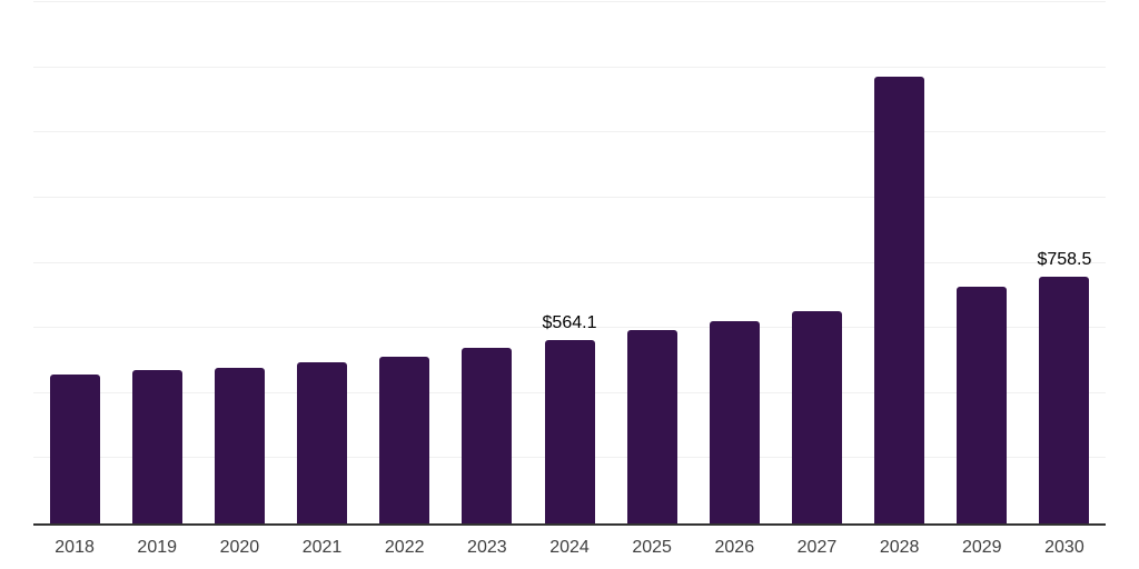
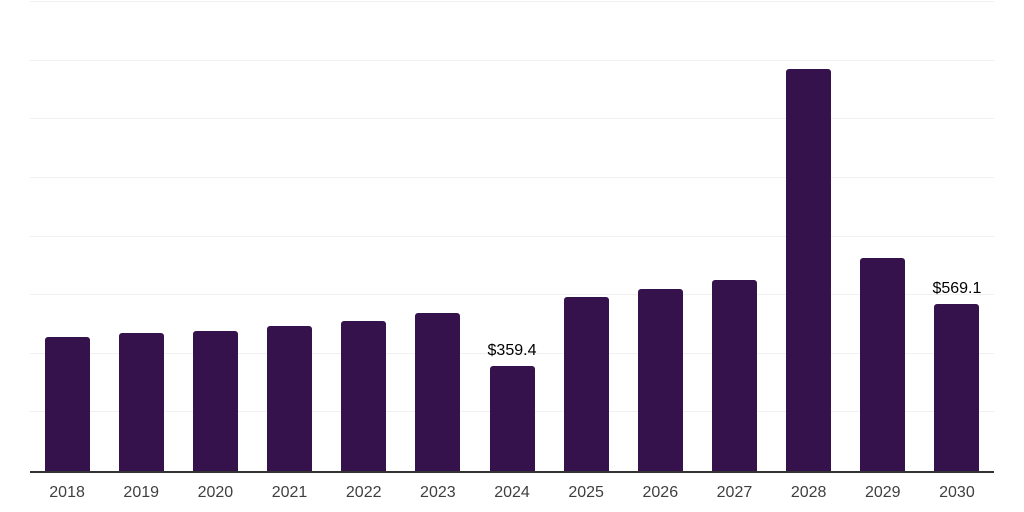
2024: $564.1 -> $359.4
2030: $758.5 -> $569.1
